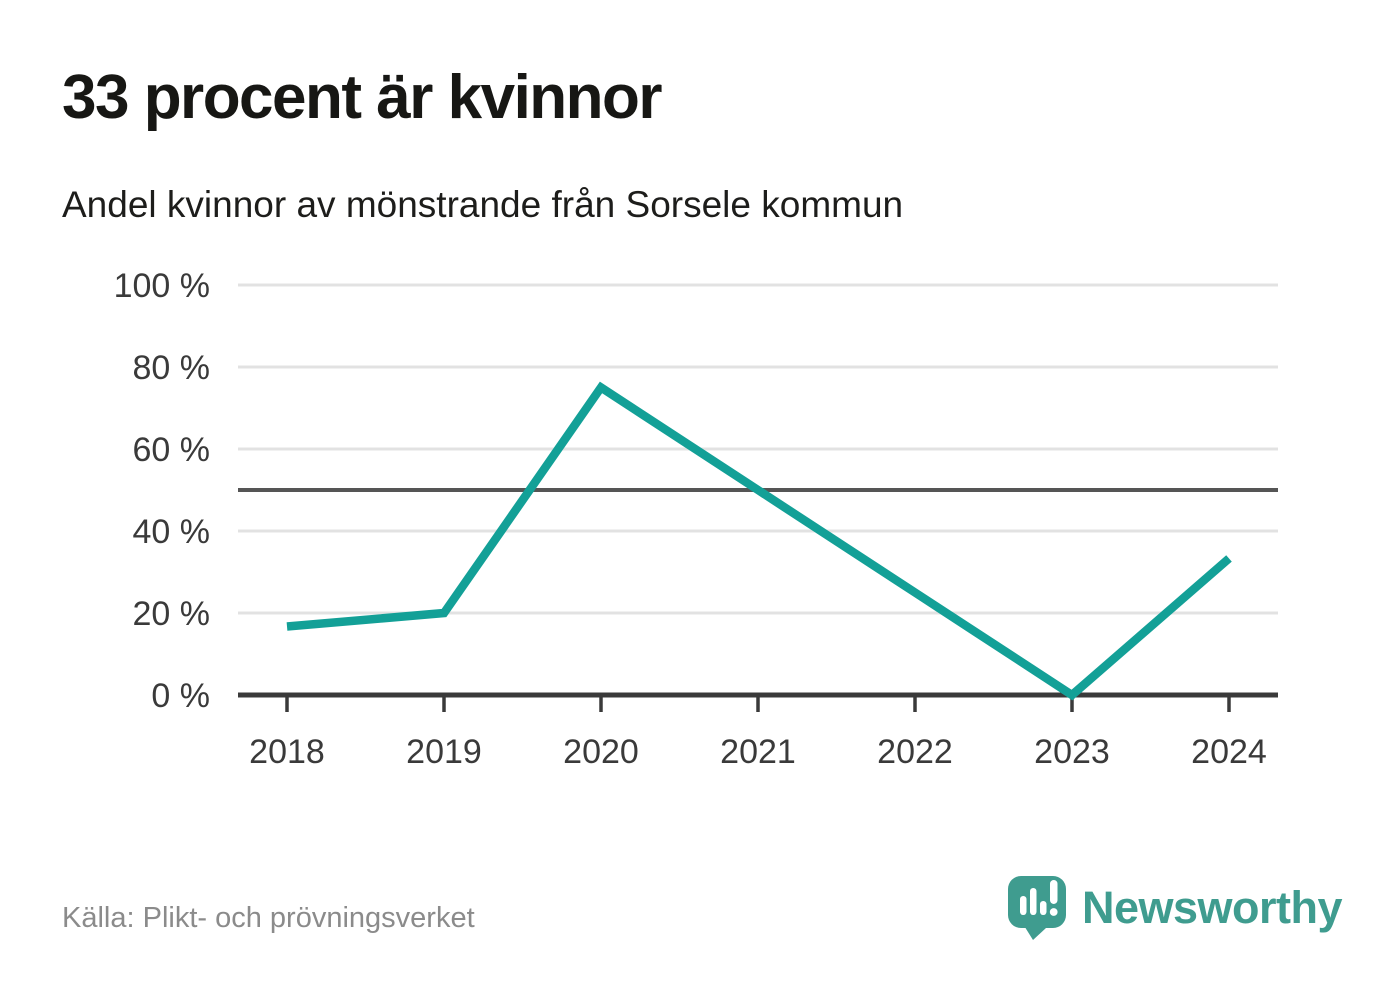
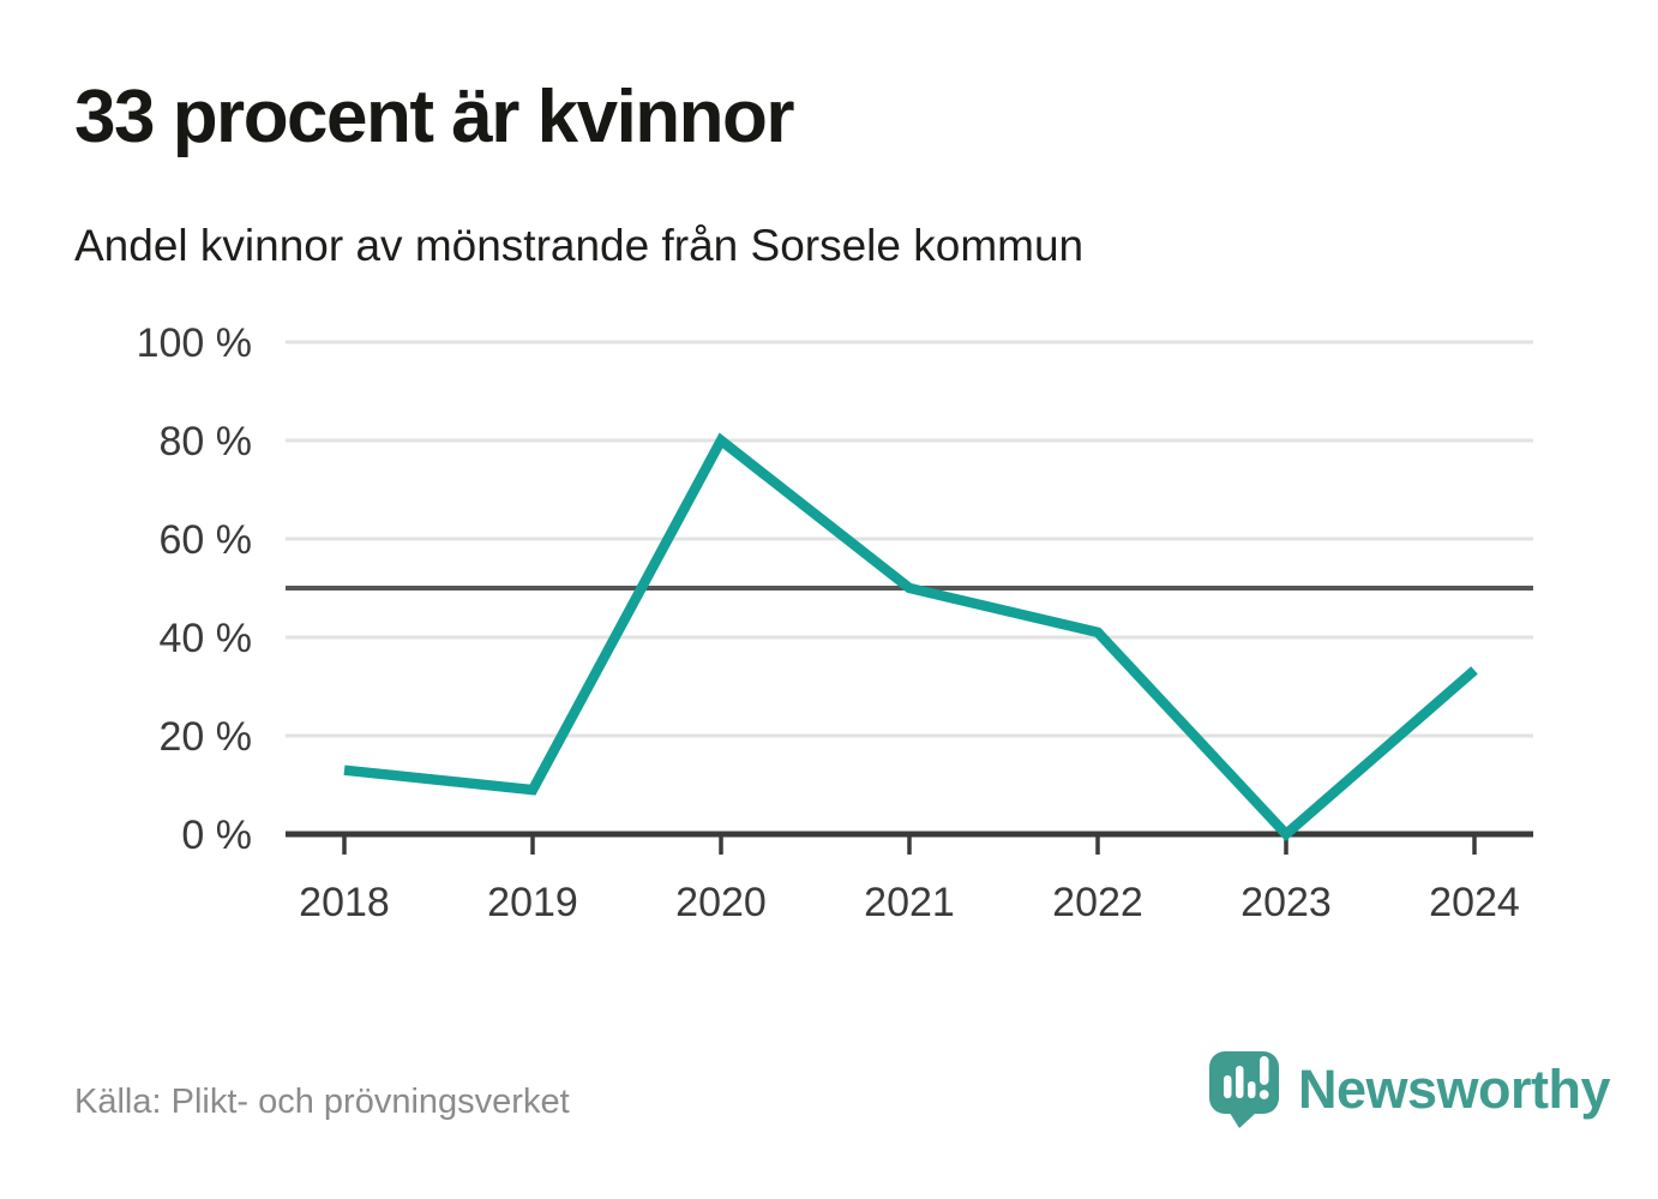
2018: 17% -> 13%
2019: 20% -> 9%
2020: 75% -> 80%
2022: 25% -> 41%
